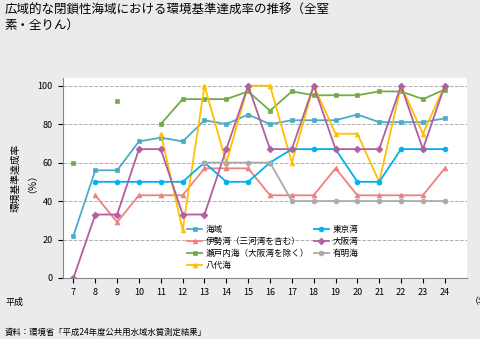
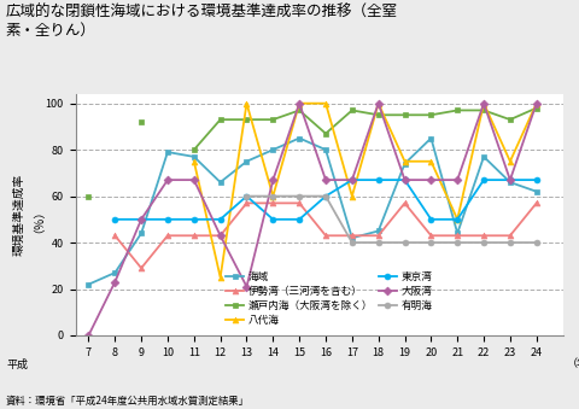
海域/8: 56 -> 27
大阪湾/8: 33 -> 23
海域/9: 56 -> 44
大阪湾/9: 33 -> 50
海域/10: 71 -> 79
海域/11: 73 -> 77
海域/12: 71 -> 66
大阪湾/12: 33 -> 43
海域/13: 82 -> 75
大阪湾/13: 33 -> 21
海域/17: 82 -> 42
海域/18: 82 -> 45
海域/19: 82 -> 74
海域/21: 81 -> 44
海域/22: 81 -> 77
海域/23: 81 -> 66
海域/24: 83 -> 62
